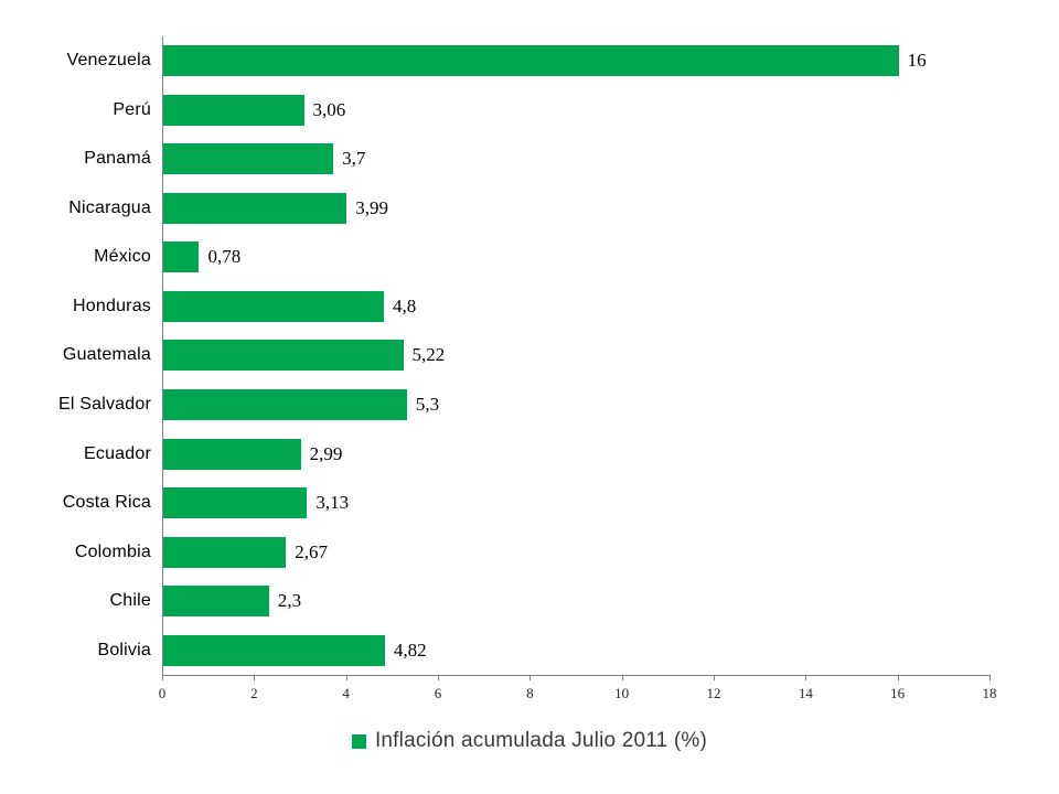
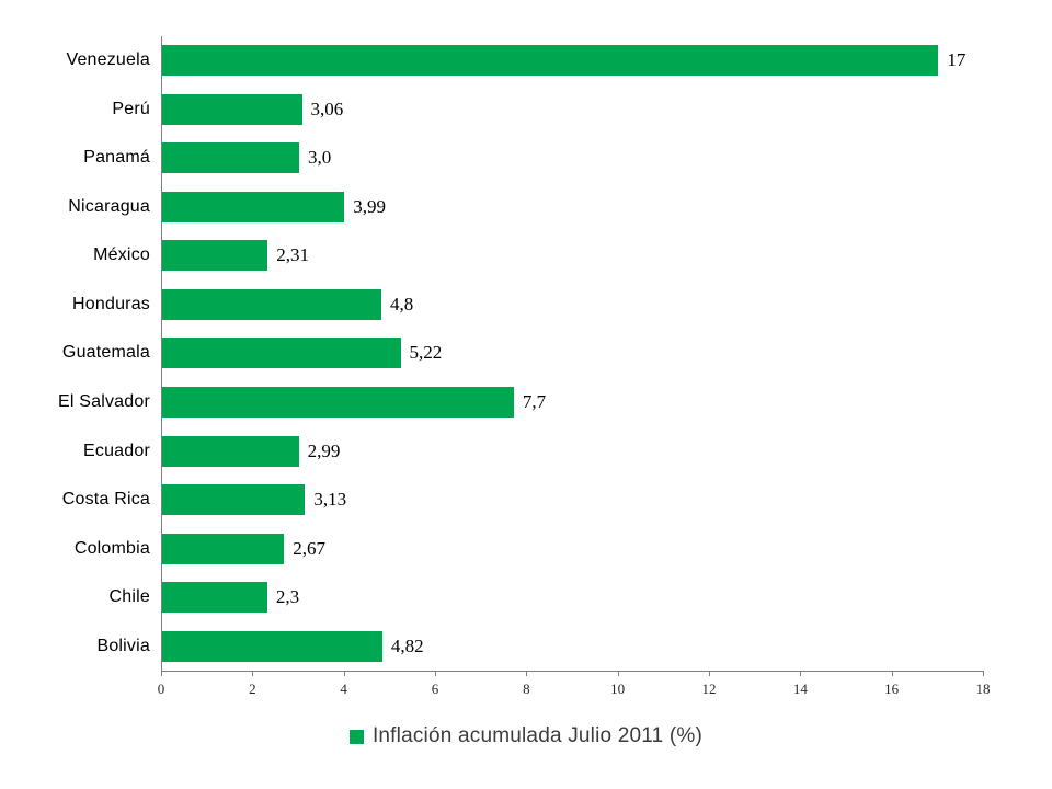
Venezuela: 16 -> 17
Panamá: 3,7 -> 3,0
México: 0,78 -> 2,31
El Salvador: 5,3 -> 7,7
